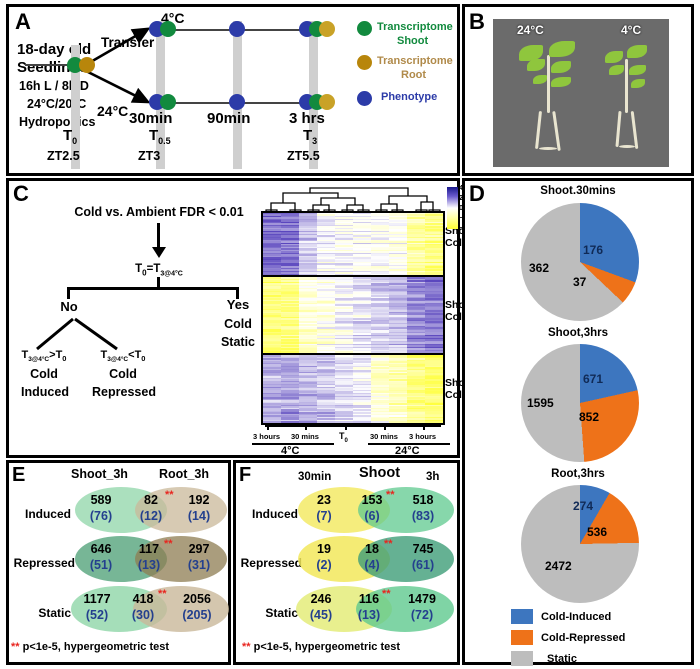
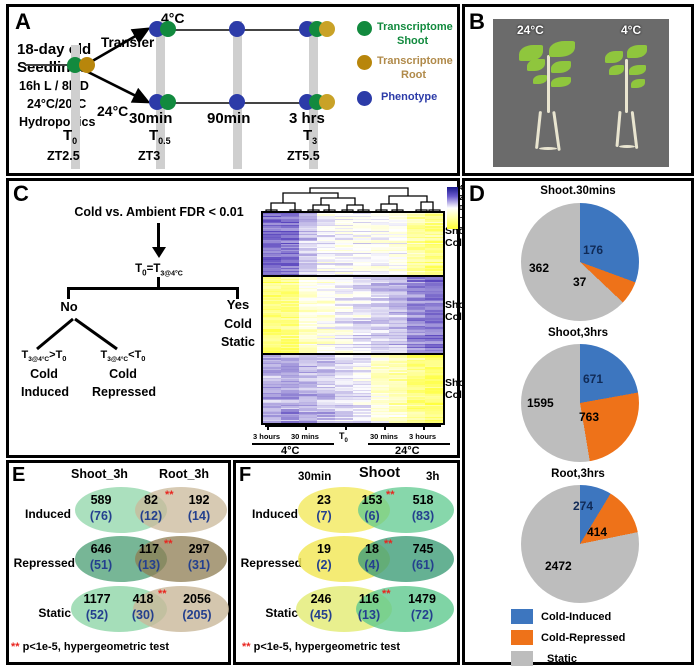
Shoot,3hrs/Cold-Repressed: 852 -> 763
Root,3hrs/Cold-Repressed: 536 -> 414
